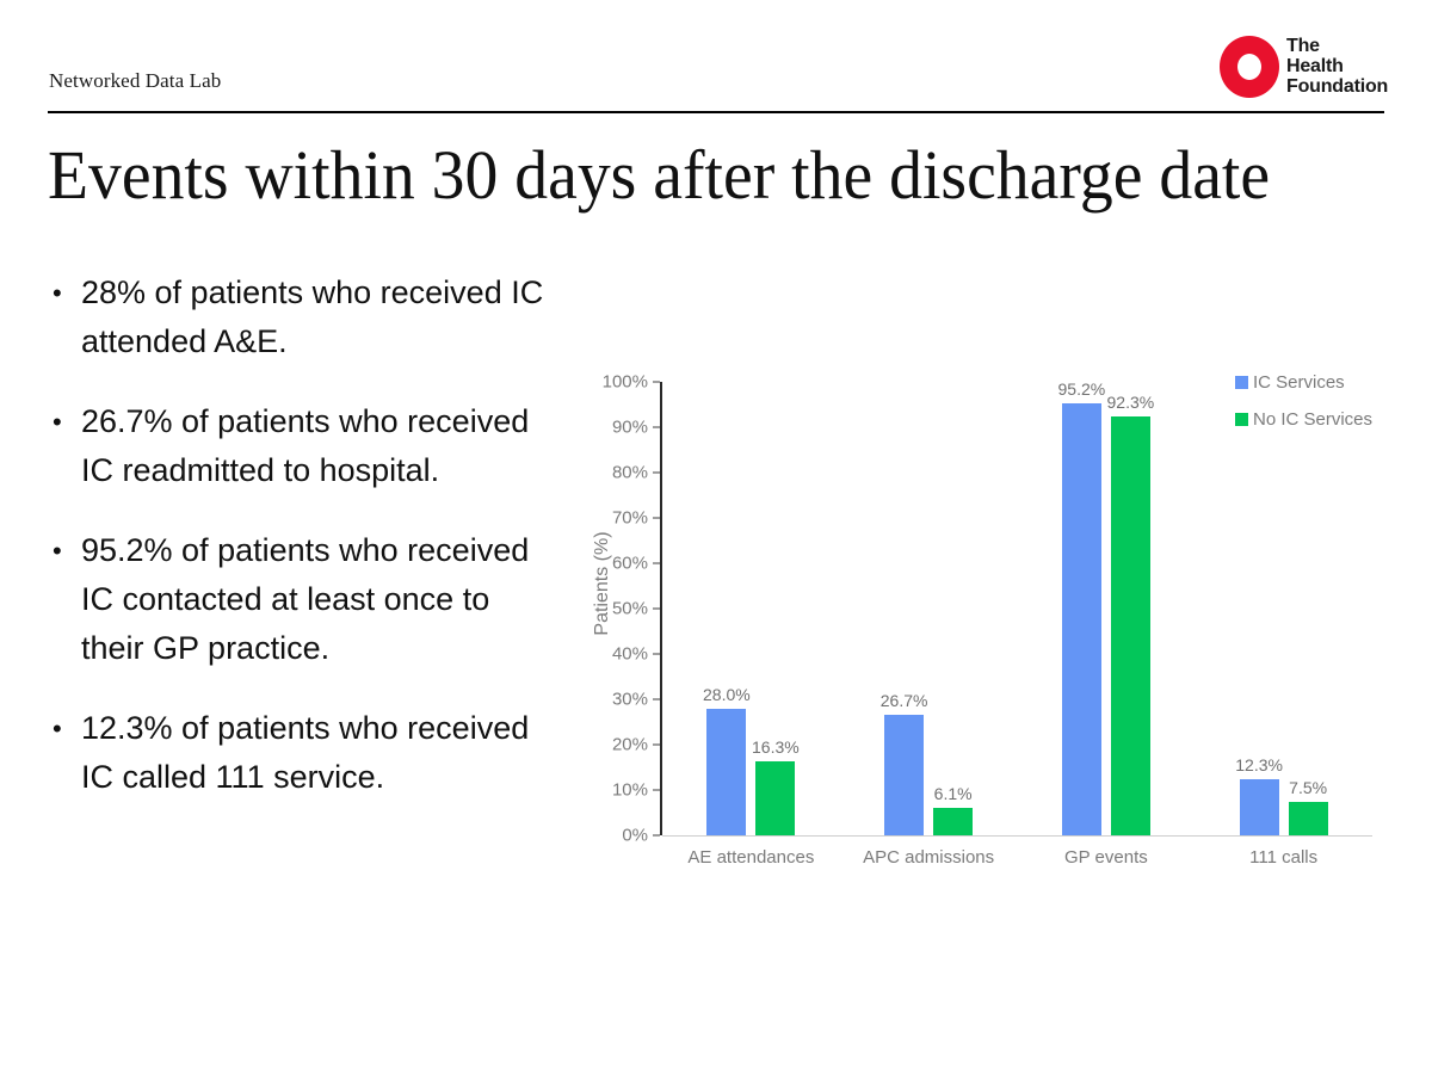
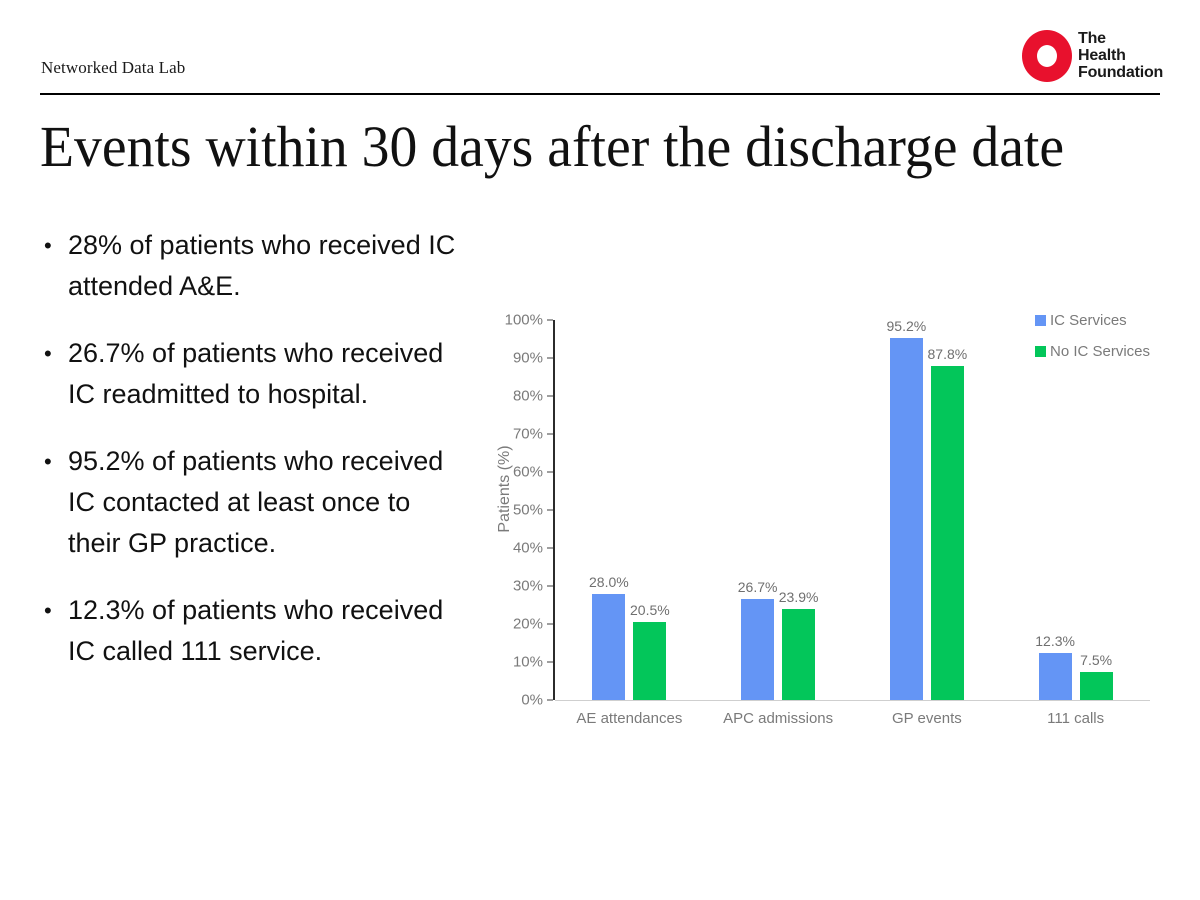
No IC Services/AE attendances: 16.3% -> 20.5%
No IC Services/APC admissions: 6.1% -> 23.9%
No IC Services/GP events: 92.3% -> 87.8%
